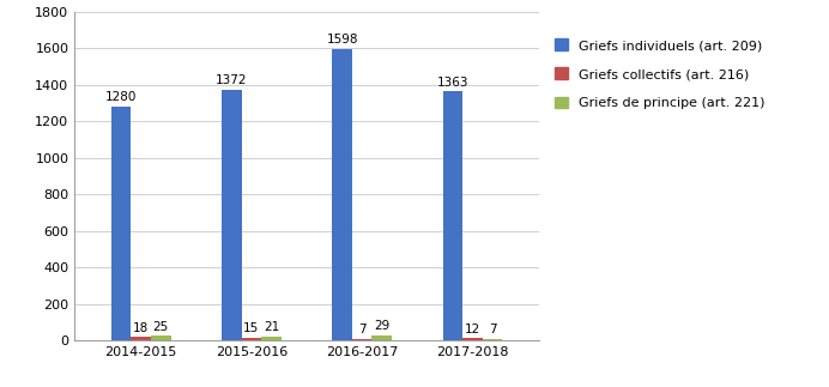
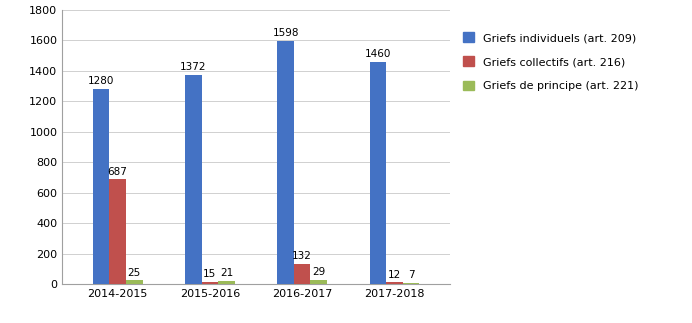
Griefs collectifs (art. 216)/2014-2015: 18 -> 687
Griefs collectifs (art. 216)/2016-2017: 7 -> 132
Griefs individuels (art. 209)/2017-2018: 1363 -> 1460
